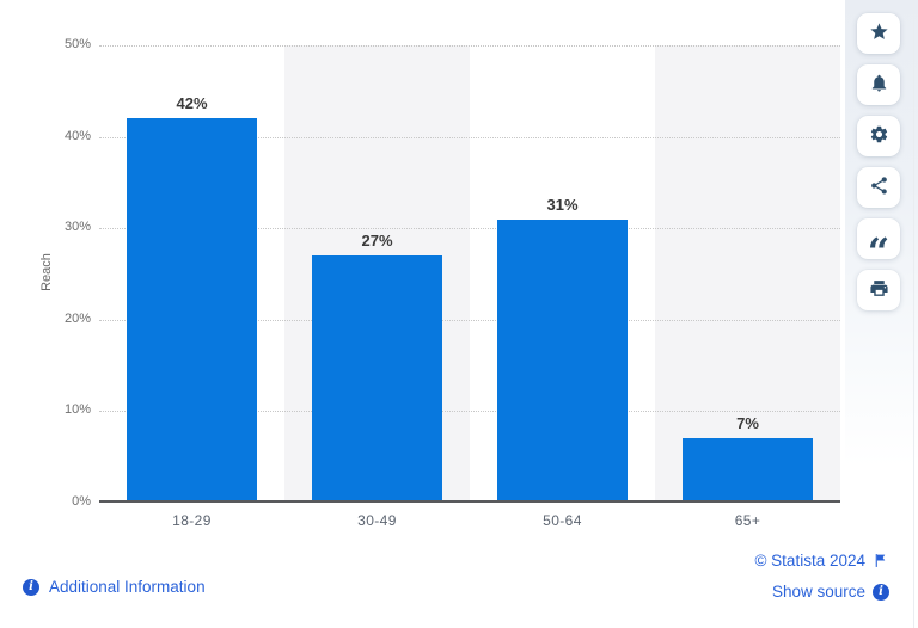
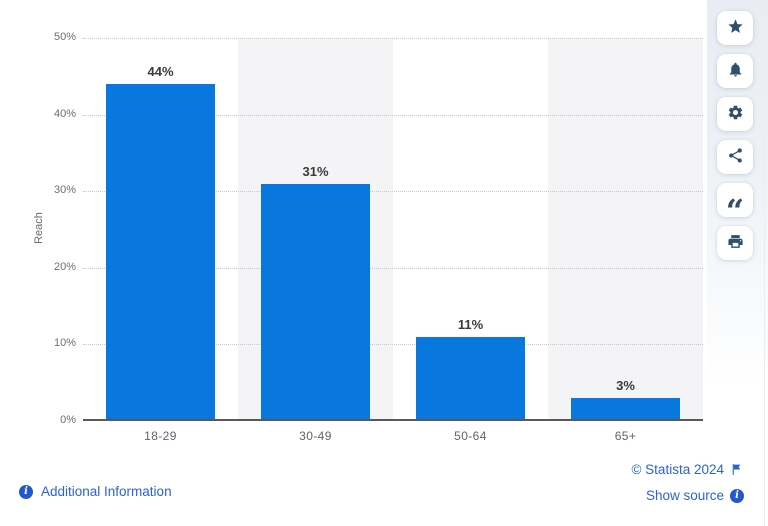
18-29: 42% -> 44%
30-49: 27% -> 31%
50-64: 31% -> 11%
65+: 7% -> 3%
